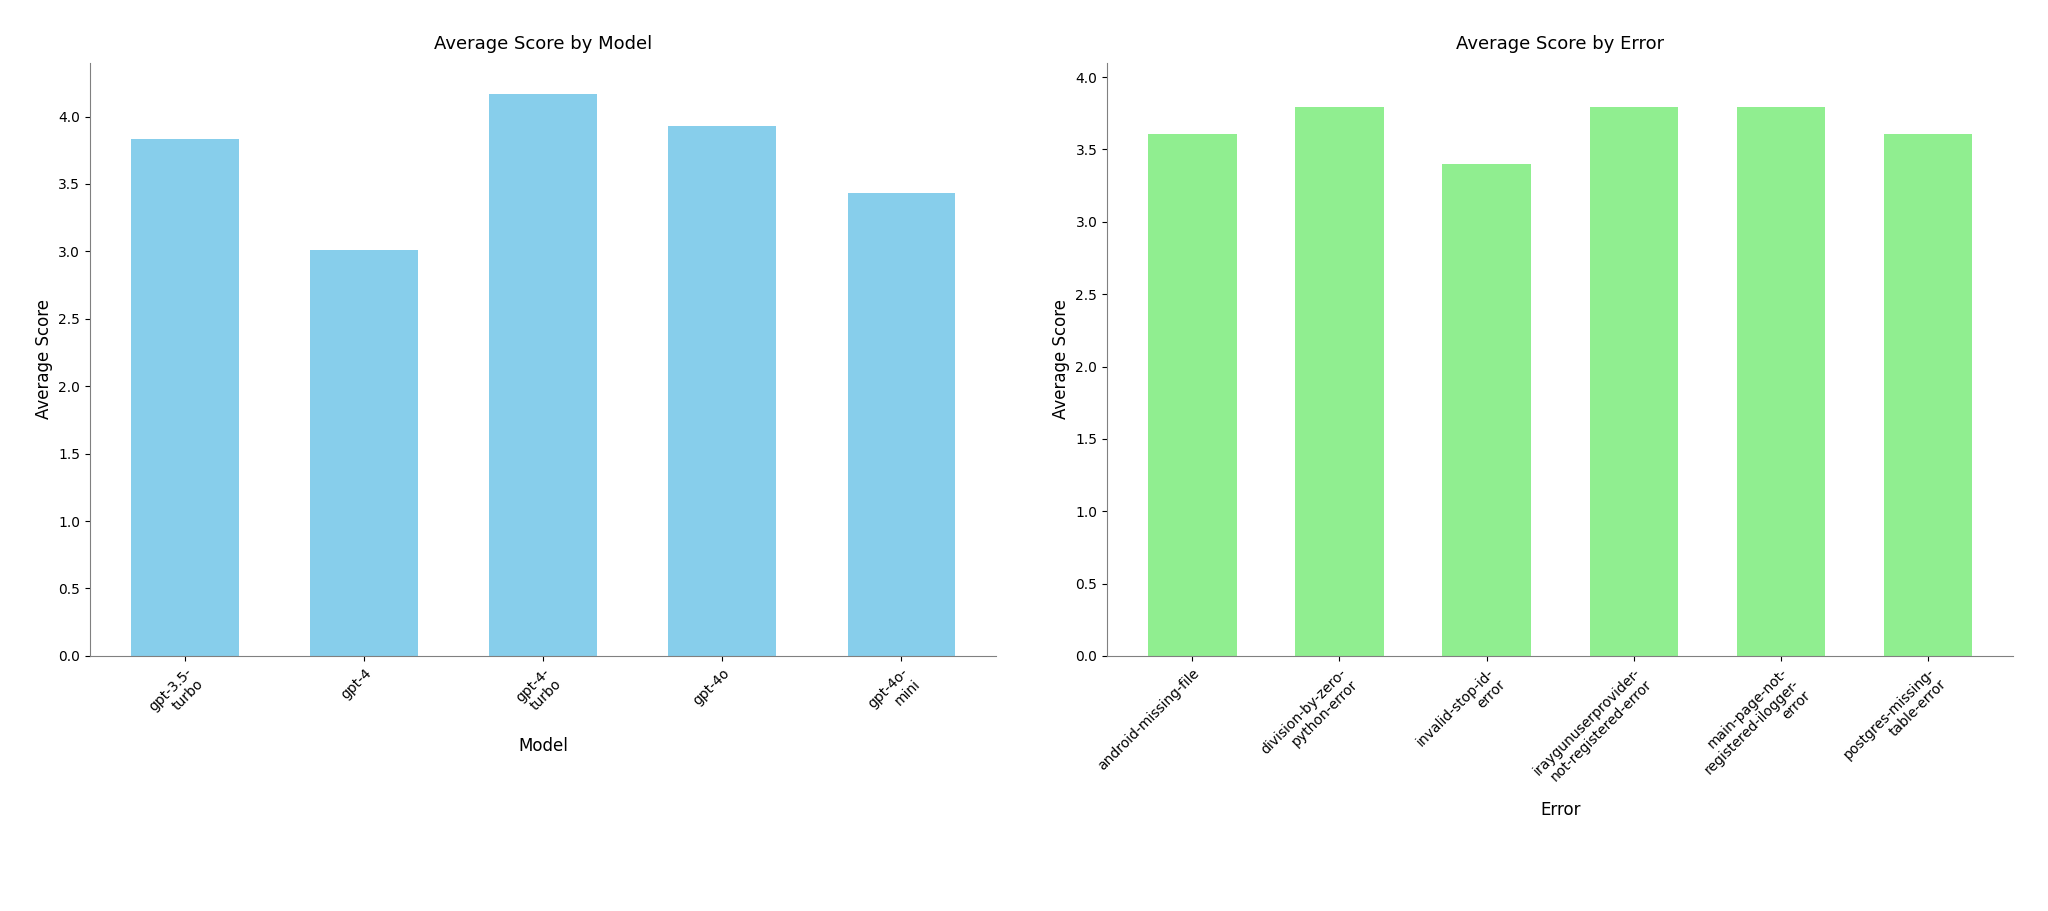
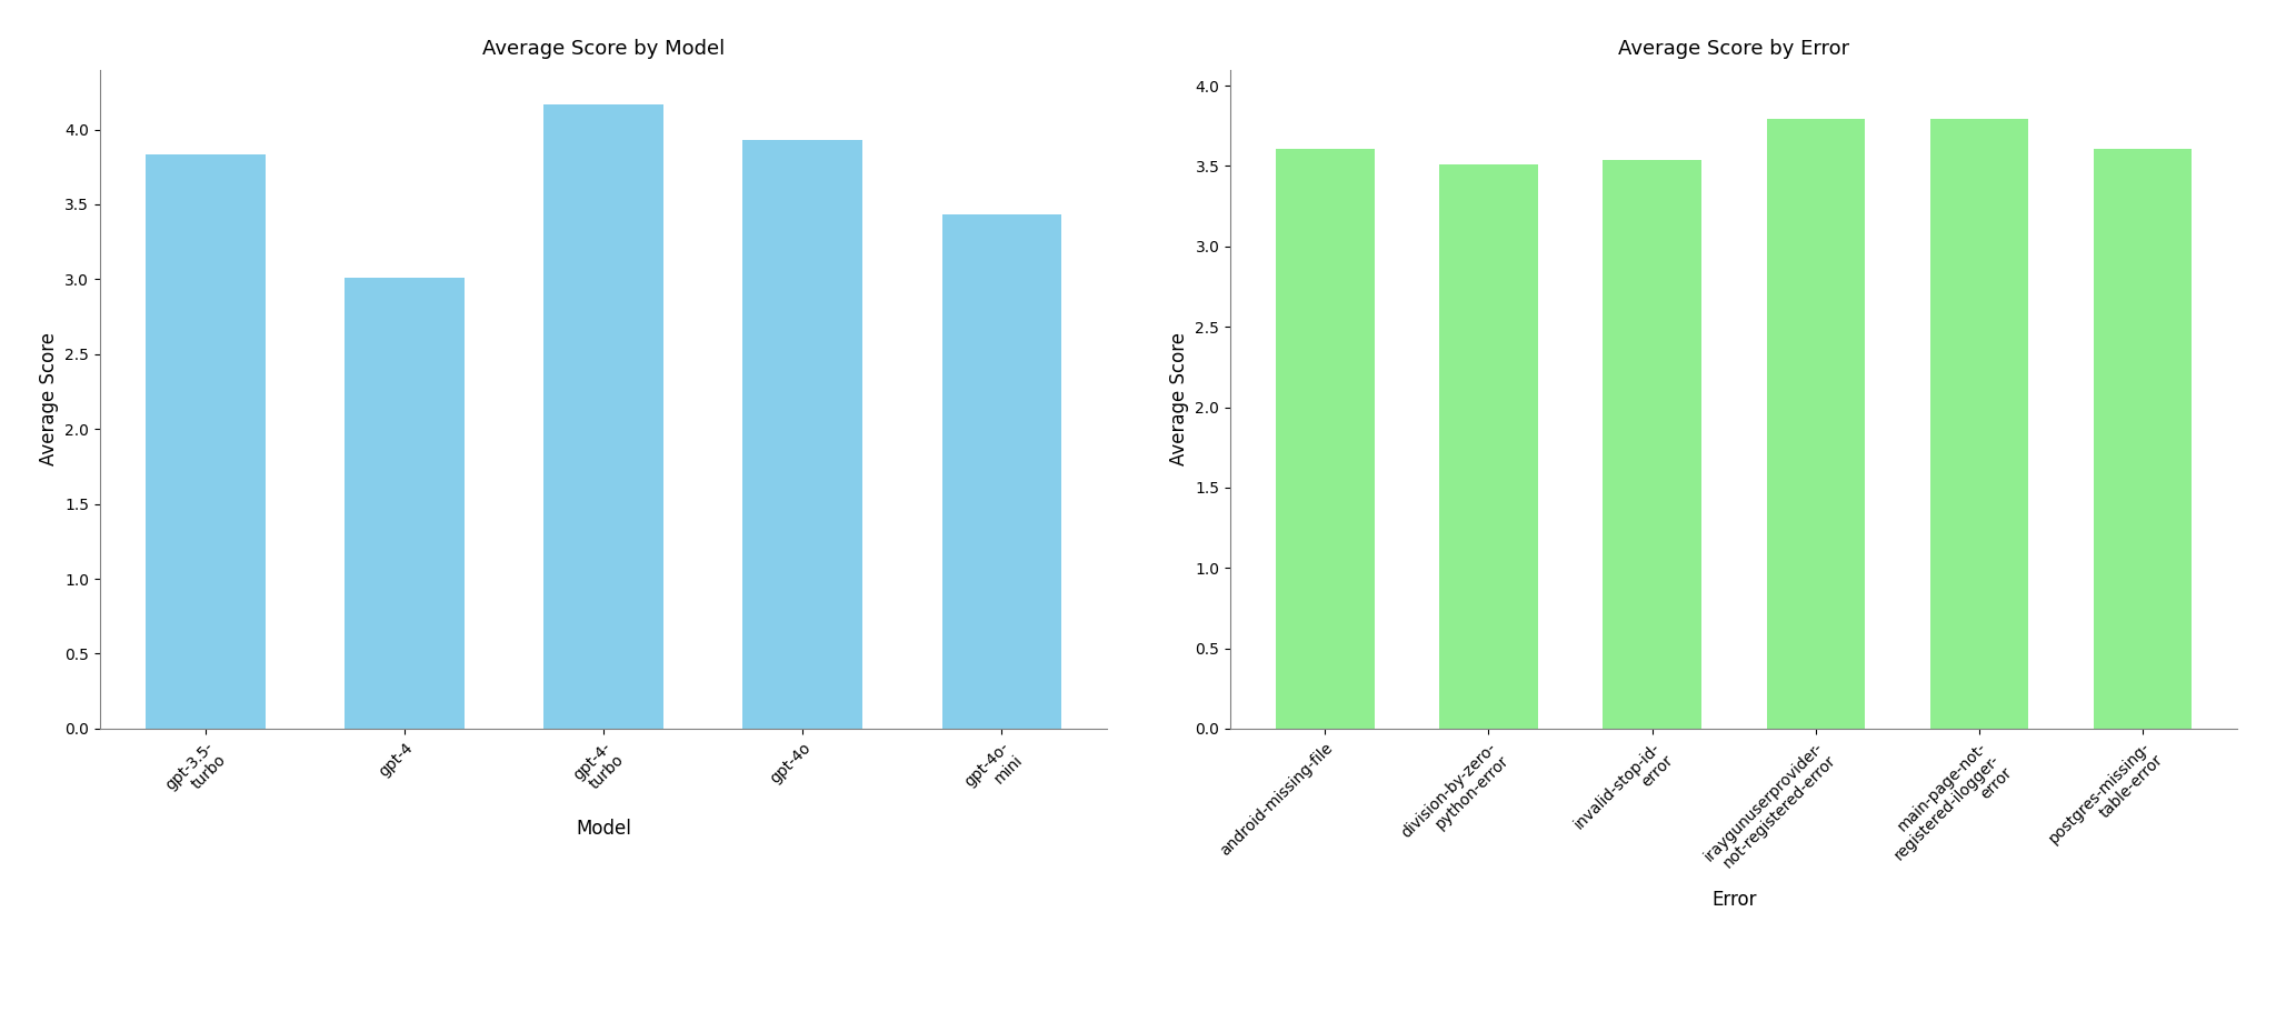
Average Score by Error/division-by-zero- python-error: 3.79 -> 3.51
Average Score by Error/invalid-stop-id- error: 3.40 -> 3.54
